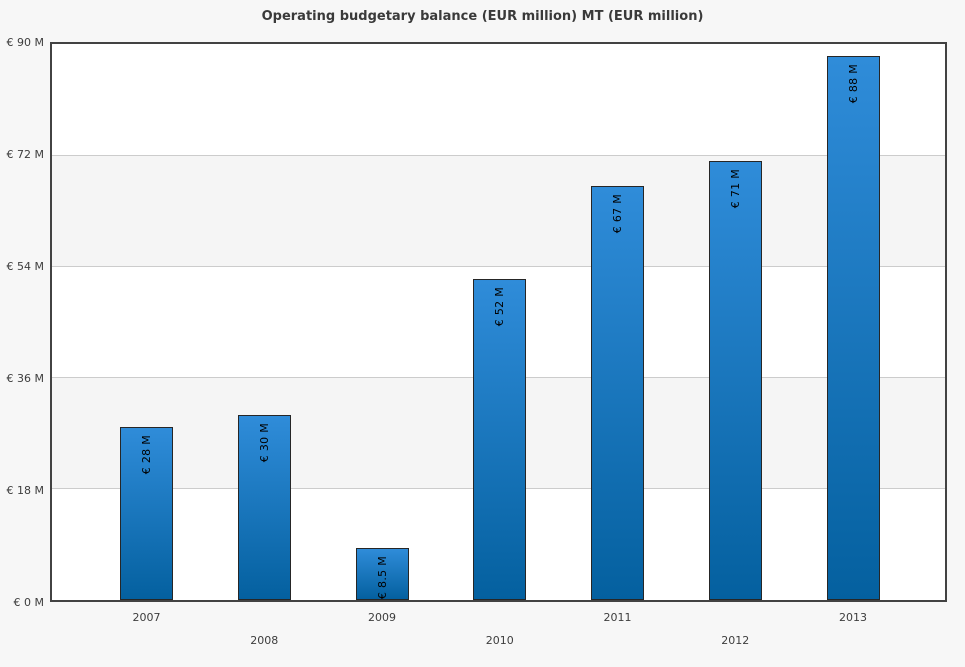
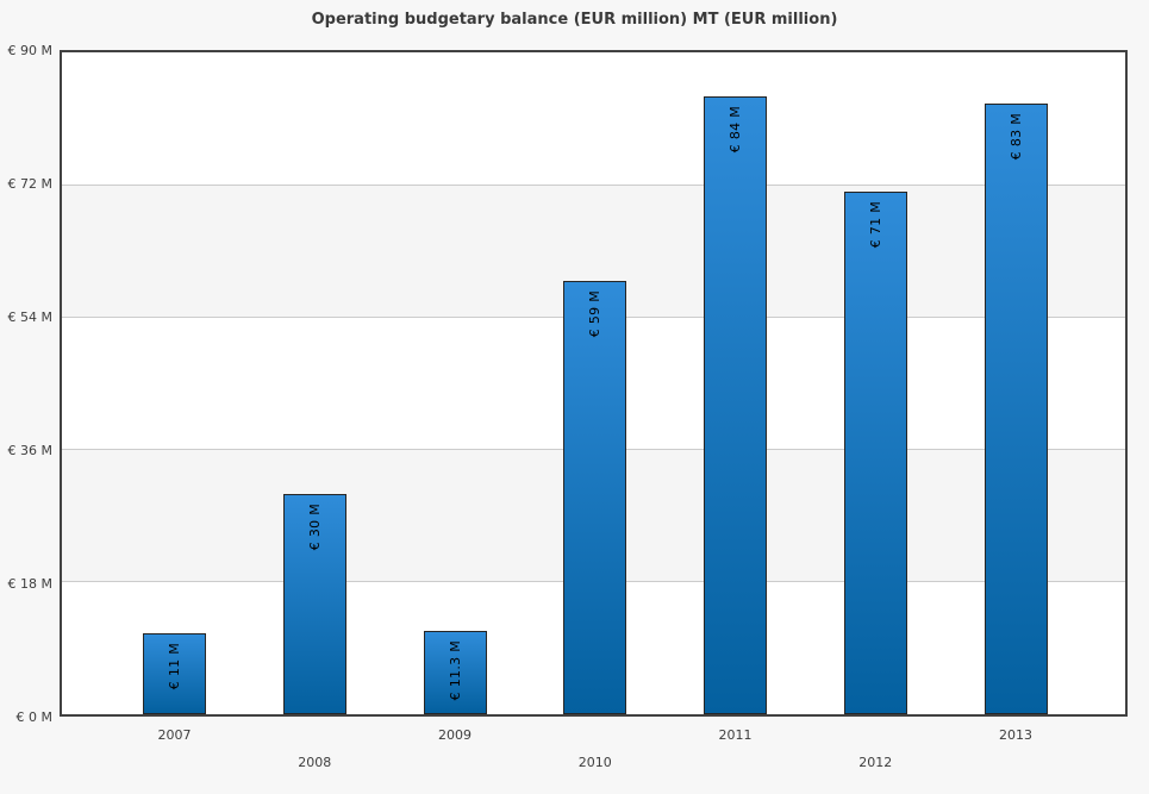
2007: 28 -> 11
2009: 8.5 -> 11.3
2010: 52 -> 59
2011: 67 -> 84
2013: 88 -> 83
